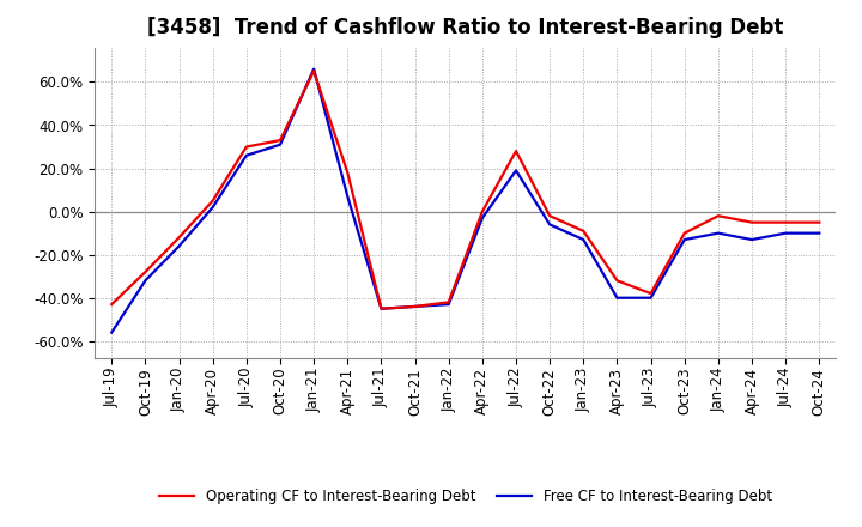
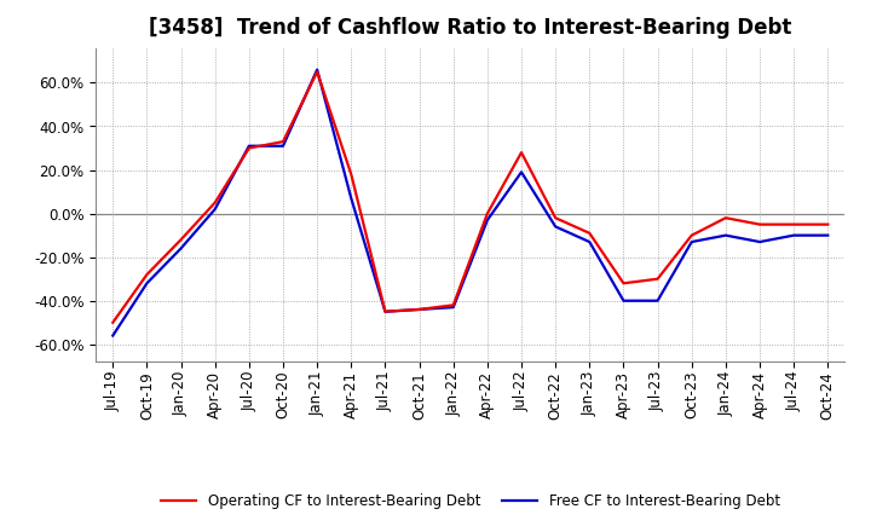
Operating CF to Interest-Bearing Debt/Jul-19: -43% -> -50%
Free CF to Interest-Bearing Debt/Jul-20: 26% -> 31%
Operating CF to Interest-Bearing Debt/Jul-23: -38% -> -30%
